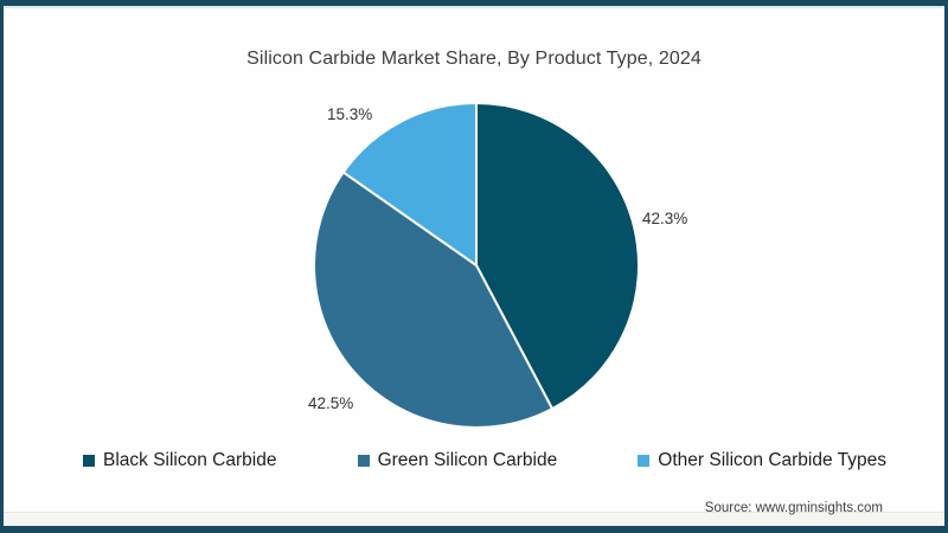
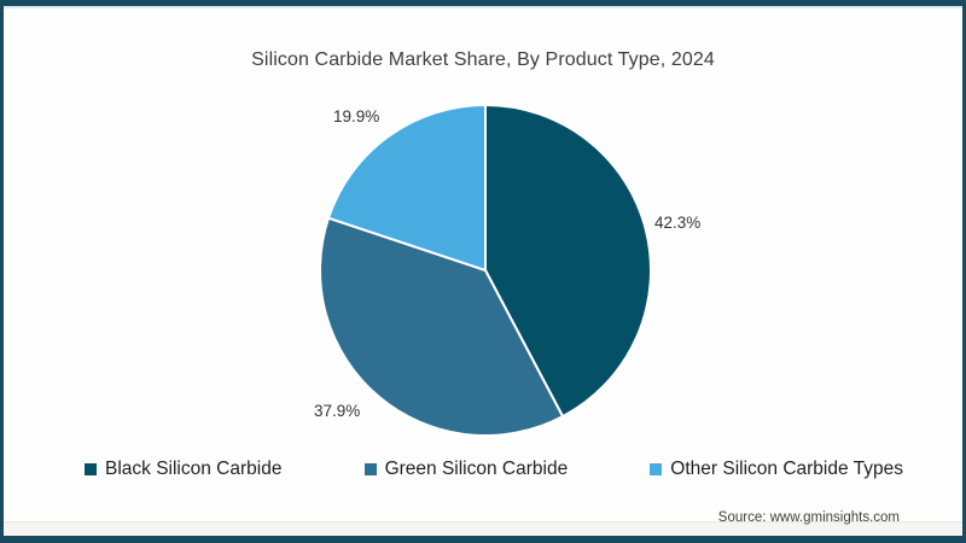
Green Silicon Carbide: 42.5% -> 37.9%
Other Silicon Carbide Types: 15.3% -> 19.9%
